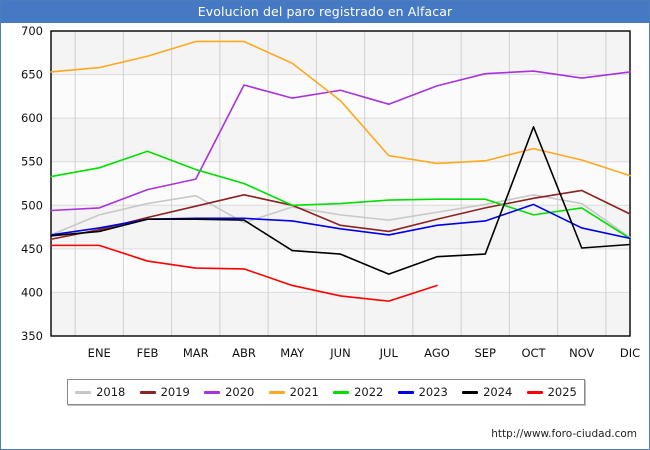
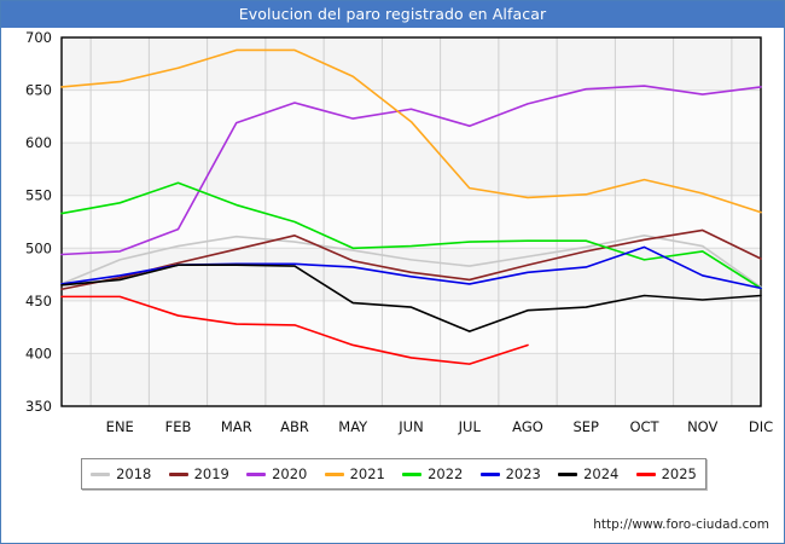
2020/MAR: 530 -> 620
2018/ABR: 480 -> 510
2019/MAY: 500 -> 490
2024/OCT: 590 -> 460
